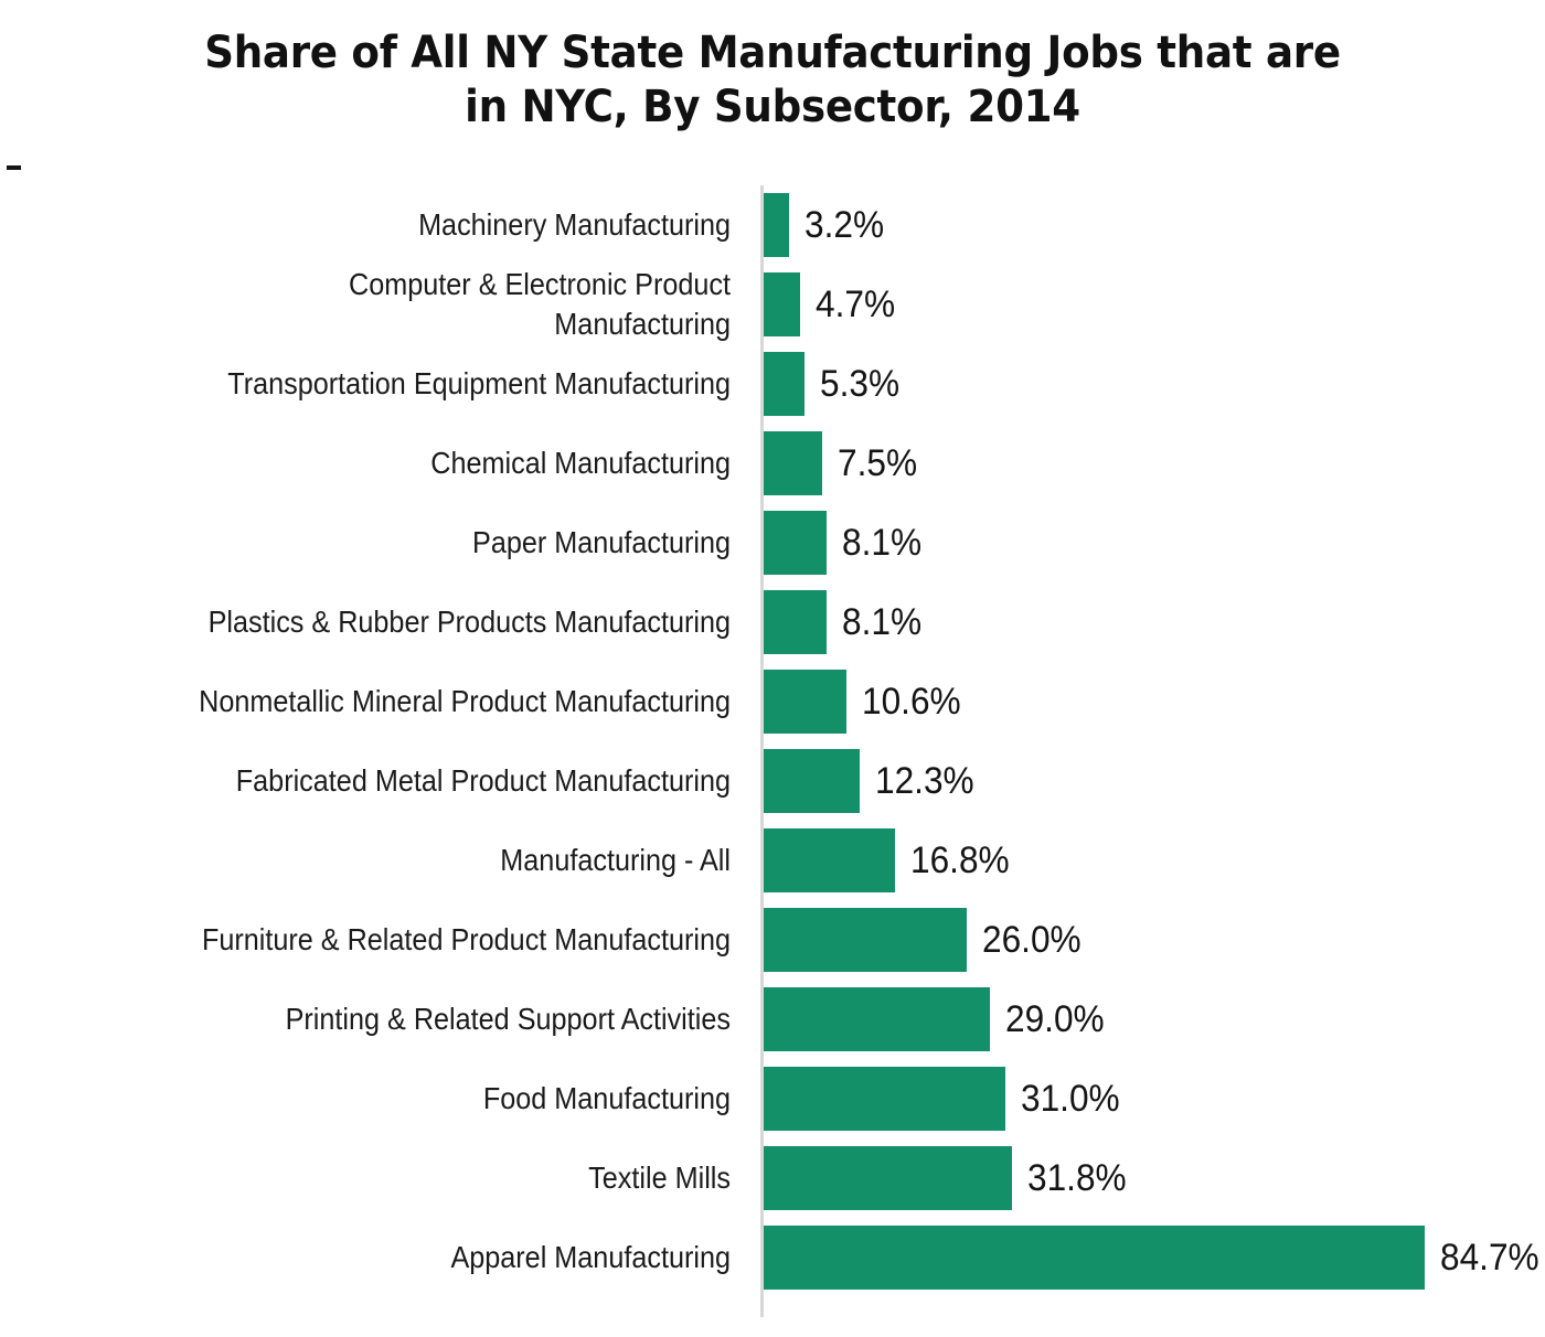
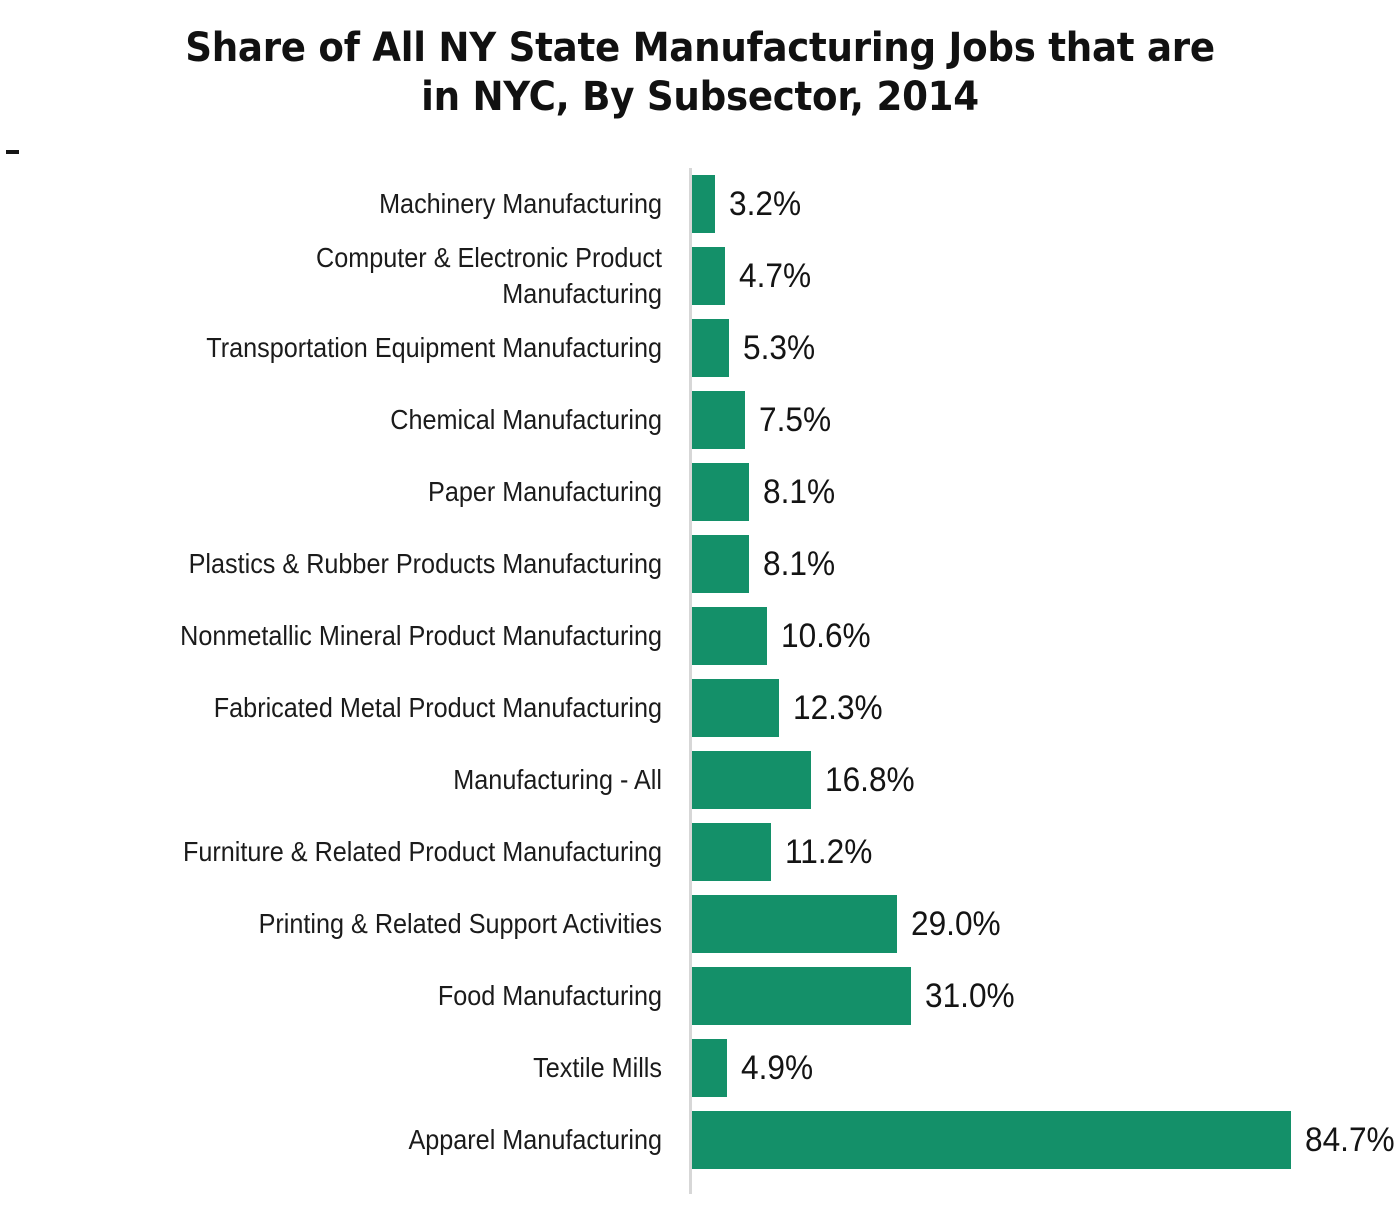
Furniture & Related Product Manufacturing: 26.0% -> 11.2%
Textile Mills: 31.8% -> 4.9%
